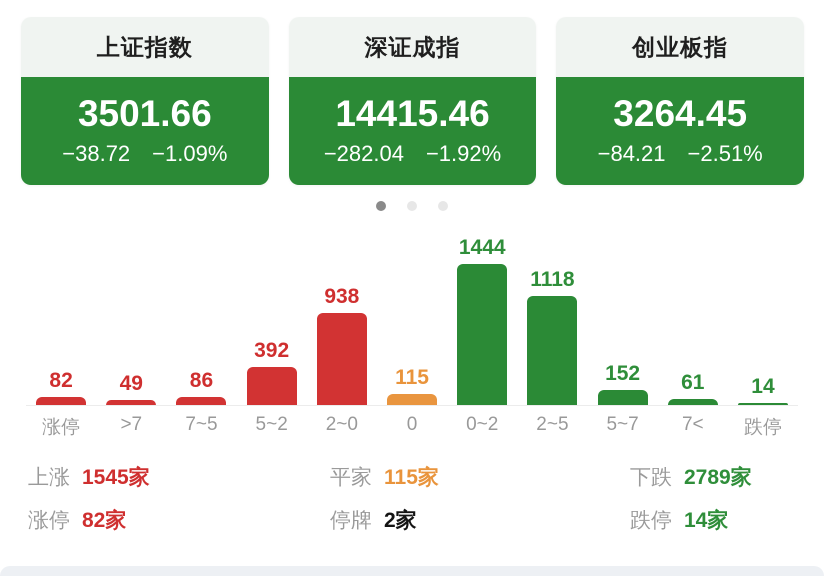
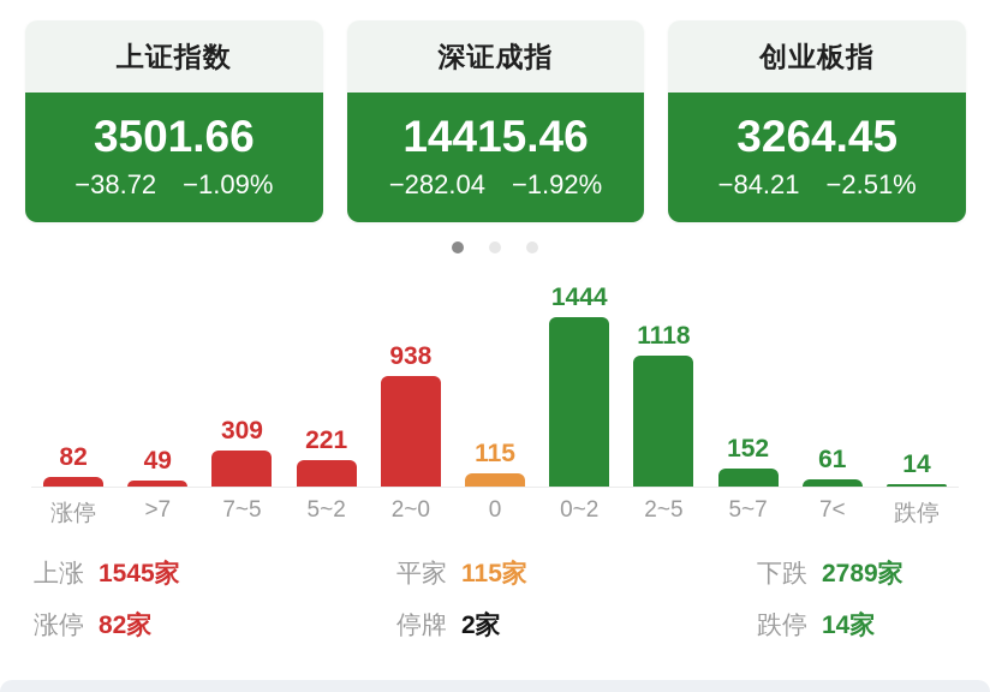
7~5: 86 -> 309
5~2: 392 -> 221
